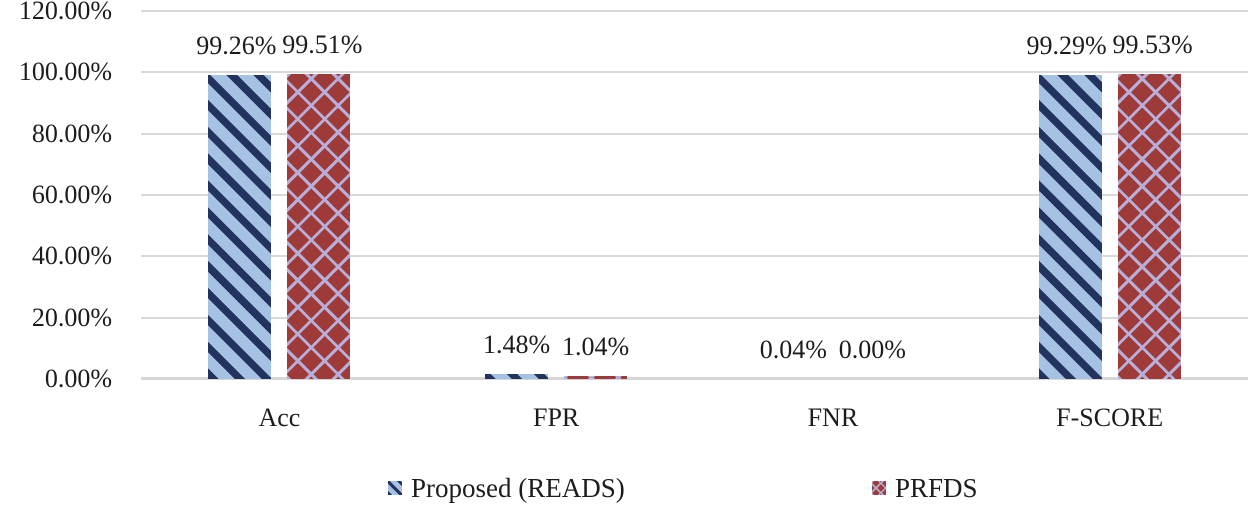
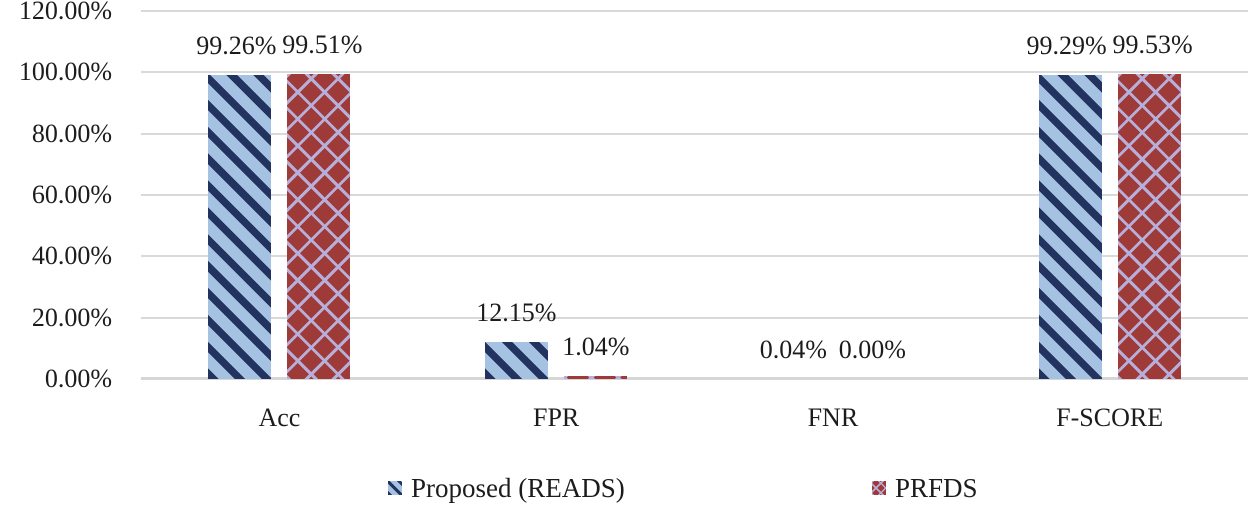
Proposed (READS)/FPR: 1.48% -> 12.15%
